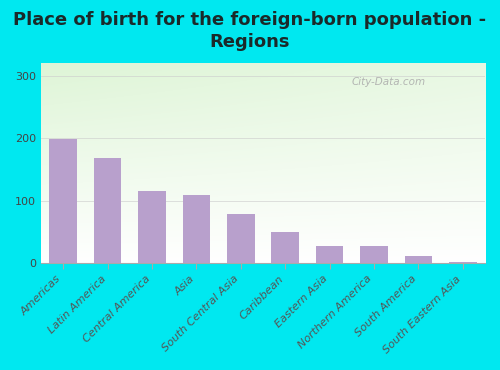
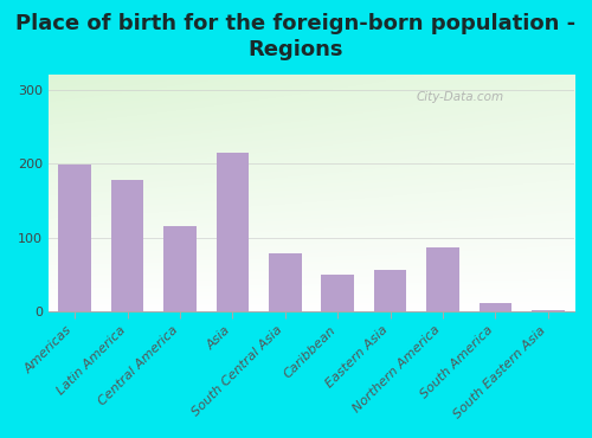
Latin America: 168 -> 178
Asia: 109 -> 214
Eastern Asia: 28 -> 56
Northern America: 27 -> 86
